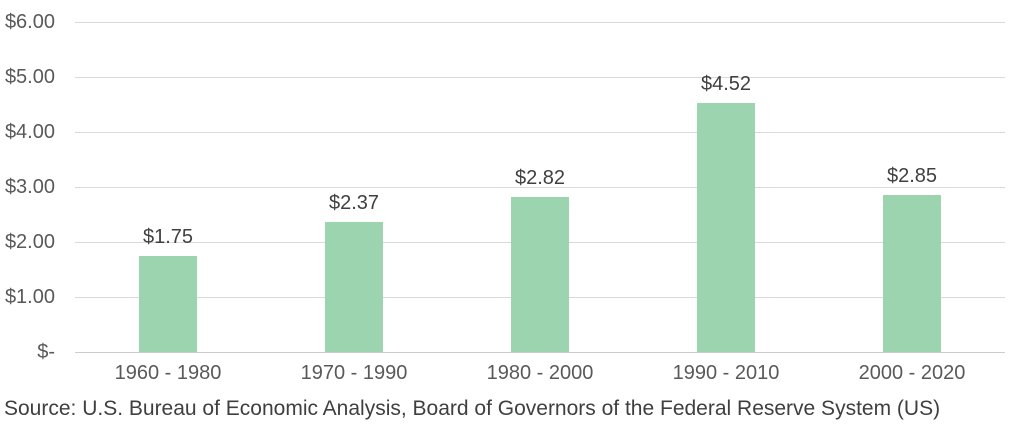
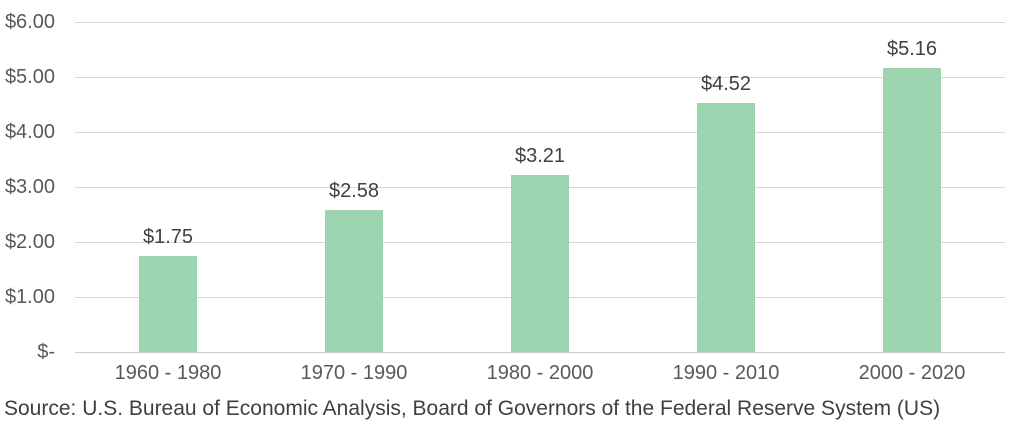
1970 - 1990: $2.37 -> $2.58
1980 - 2000: $2.82 -> $3.21
2000 - 2020: $2.85 -> $5.16
